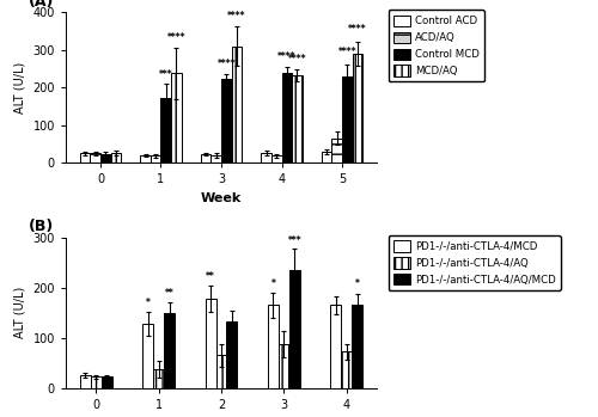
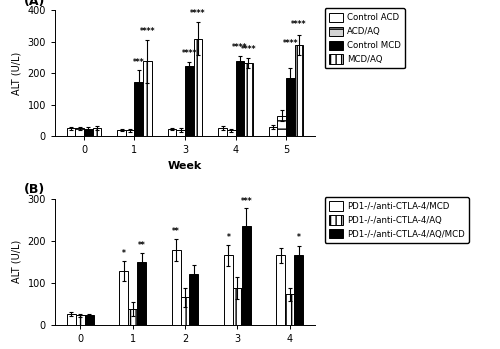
Control MCD/5: 230 -> 185
PD1-/-/anti-CTLA-4/AQ/MCD/2: 132 -> 120
